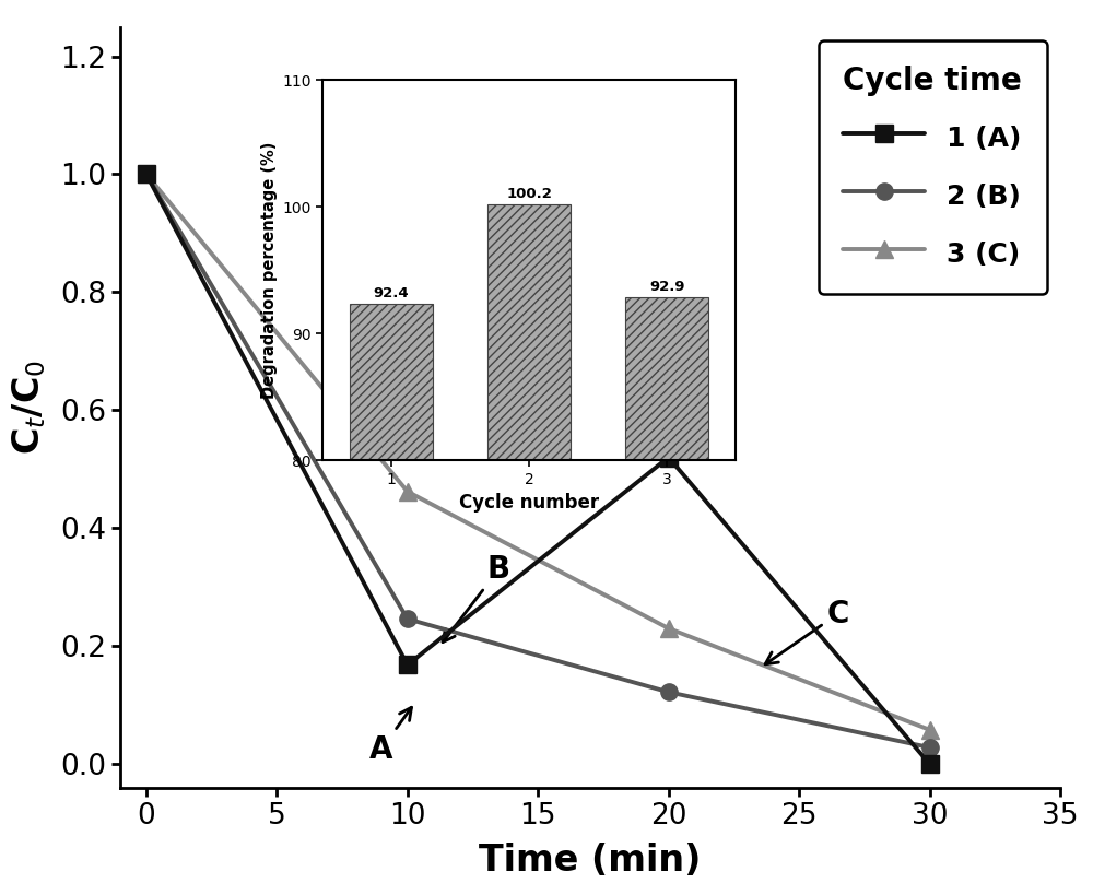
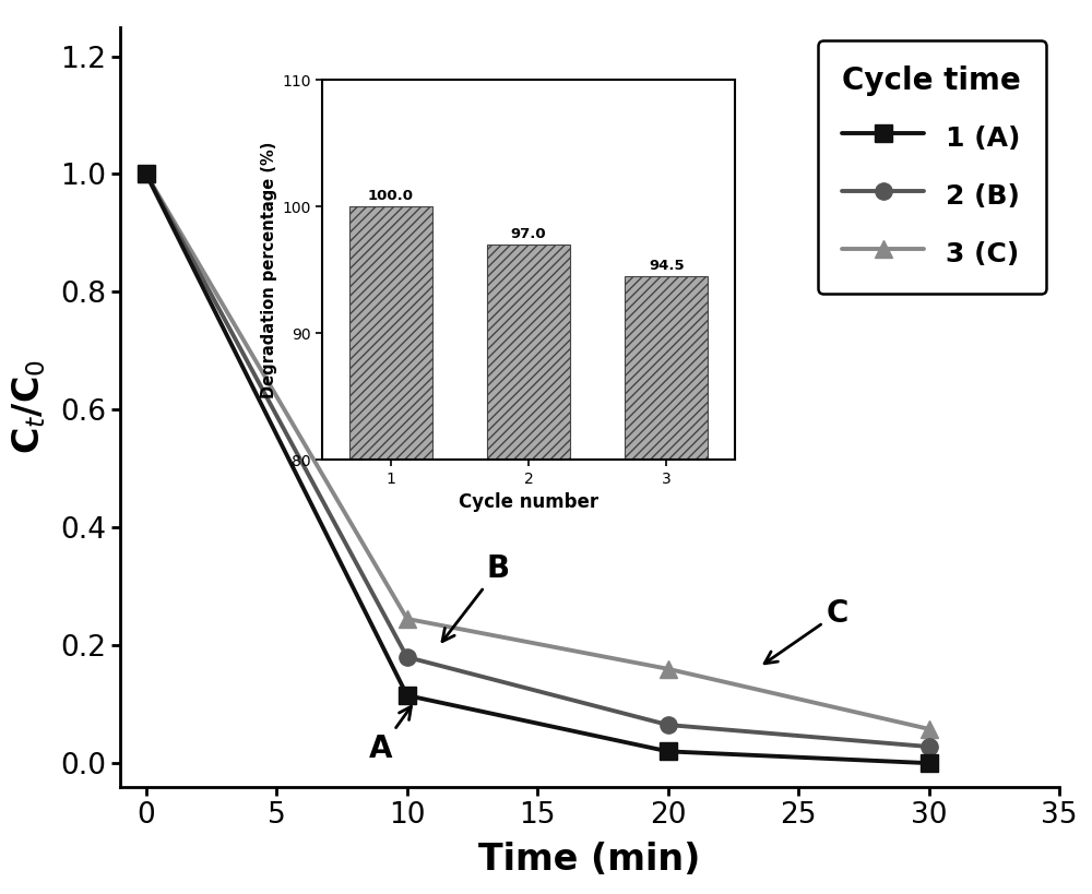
1 (A)/10: 0.168 -> 0.115
2 (B)/10: 0.246 -> 0.180
3 (C)/10: 0.462 -> 0.245
1 (A)/20: 0.520 -> 0.020
2 (B)/20: 0.122 -> 0.065
3 (C)/20: 0.230 -> 0.160
1: 92.4 -> 100.0
2: 100.2 -> 97.0
3: 92.9 -> 94.5
